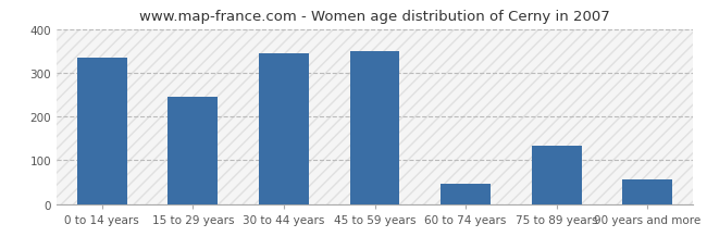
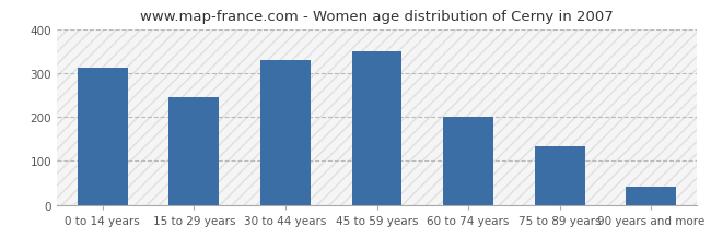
0 to 14 years: 335 -> 311
30 to 44 years: 345 -> 330
60 to 74 years: 45 -> 201
90 years and more: 55 -> 42
